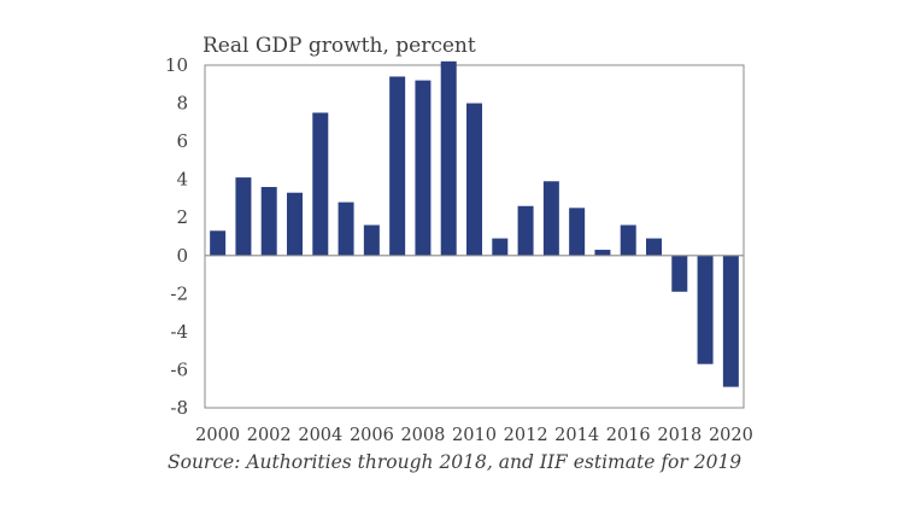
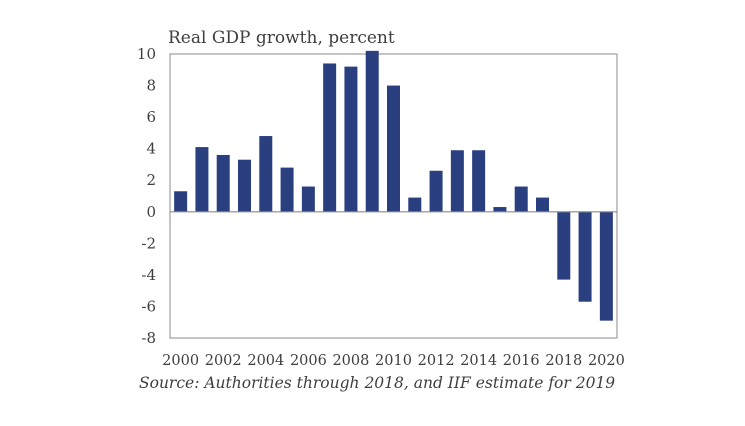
2004: 7.5 -> 4.8
2014: 2.5 -> 3.9
2018: -1.9 -> -4.3
